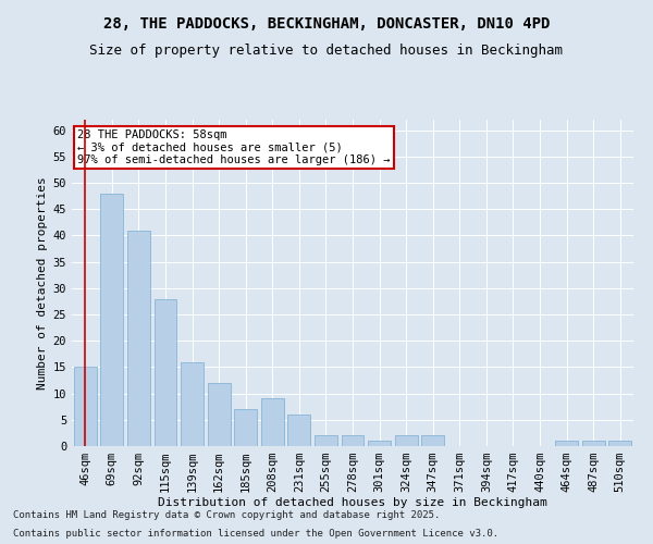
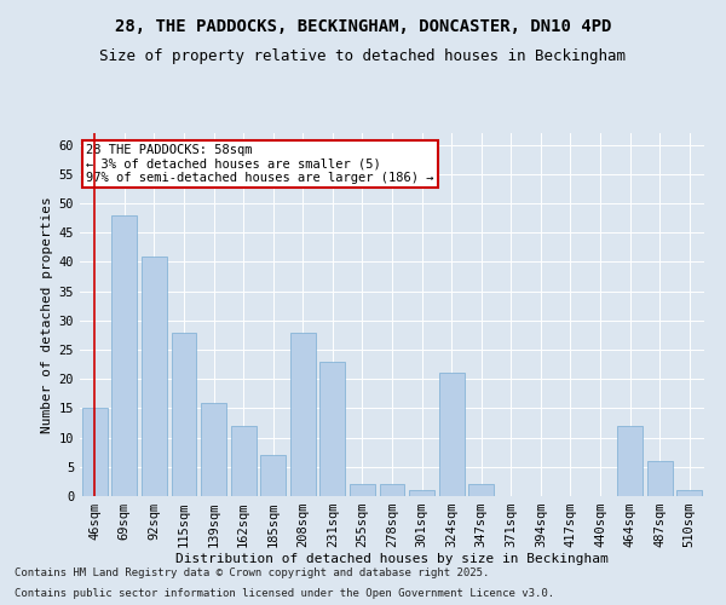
208sqm: 9 -> 28
231sqm: 6 -> 23
324sqm: 2 -> 21
464sqm: 1 -> 12
487sqm: 1 -> 6
